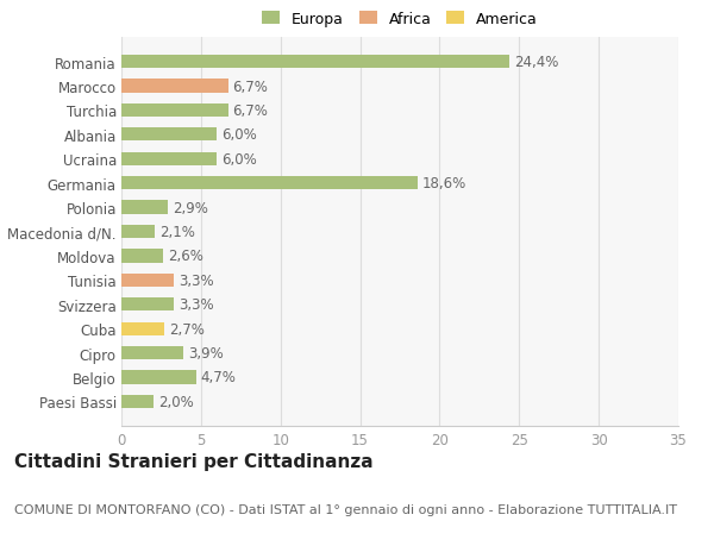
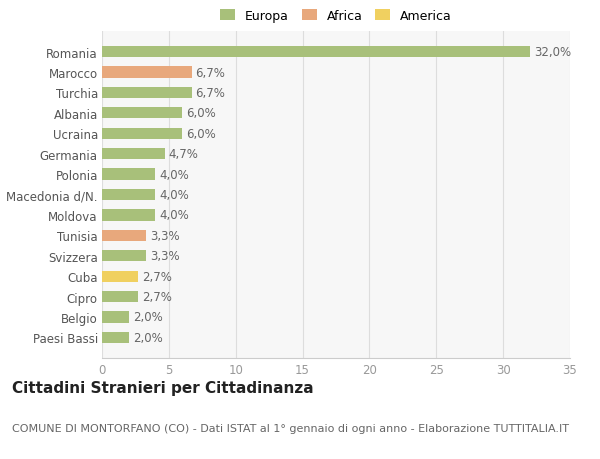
Romania: 24,4% -> 32,0%
Germania: 18,6% -> 4,7%
Polonia: 2,9% -> 4,0%
Macedonia d/N.: 2,1% -> 4,0%
Moldova: 2,6% -> 4,0%
Cipro: 3,9% -> 2,7%
Belgio: 4,7% -> 2,0%
